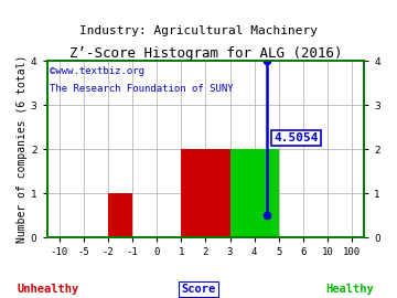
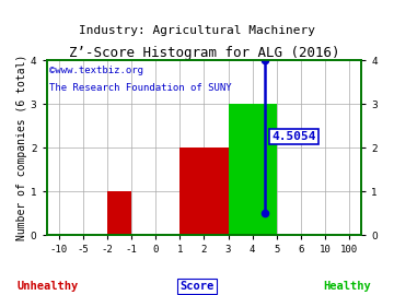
4: 2 -> 3
